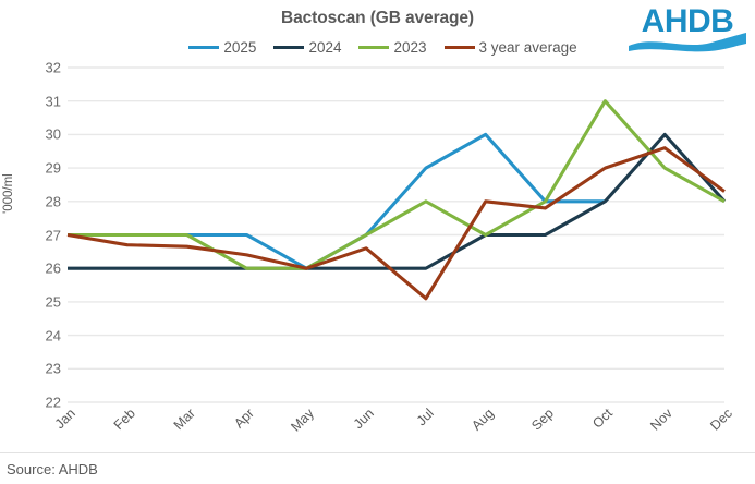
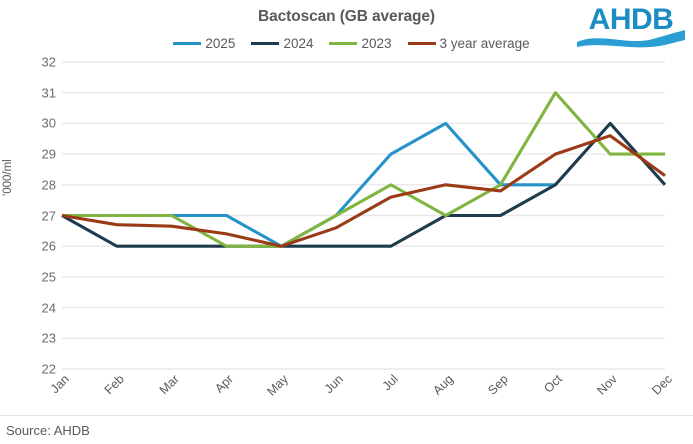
2024/Jan: 26 -> 27
3 year average/Jul: 25.1 -> 27.6
2023/Dec: 28 -> 29
